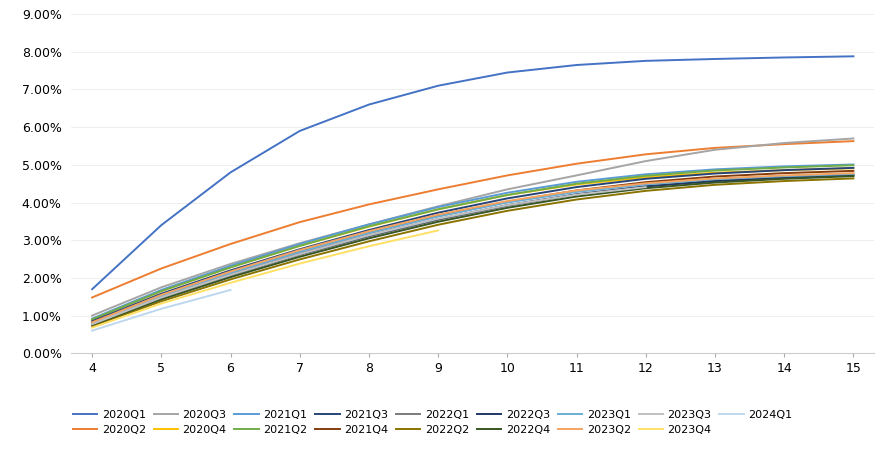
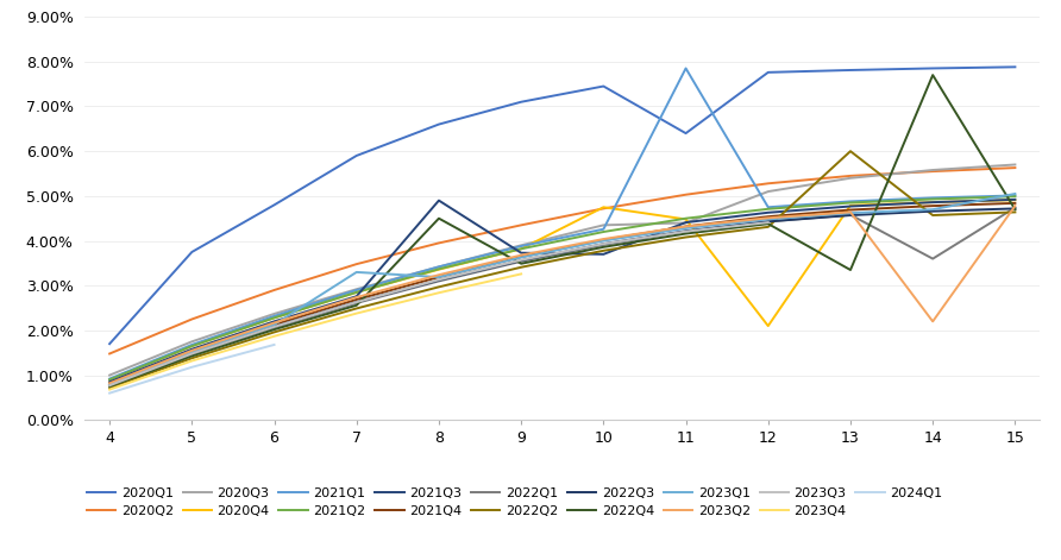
2020Q1/5: 3.40% -> 3.75%
2023Q1/7: 2.69% -> 3.30%
2021Q3/8: 3.27% -> 4.90%
2022Q4/8: 3.05% -> 4.50%
2020Q4/10: 4.20% -> 4.75%
2021Q3/10: 4.11% -> 3.70%
2020Q1/11: 7.65% -> 6.40%
2020Q3/11: 4.72% -> 4.40%
2021Q1/11: 4.55% -> 7.85%
2020Q4/12: 4.67% -> 2.10%
2022Q2/13: 4.47% -> 6.00%
2022Q4/13: 4.53% -> 3.35%
2022Q1/14: 4.68% -> 3.60%
2022Q4/14: 4.63% -> 7.70%
2023Q2/14: 4.72% -> 2.20%
2023Q1/15: 4.76% -> 5.05%
